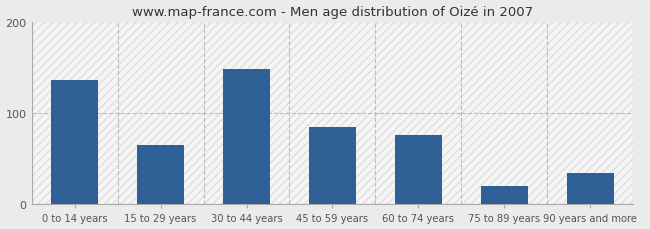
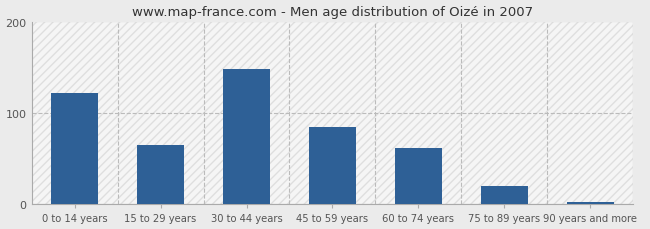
0 to 14 years: 136 -> 122
60 to 74 years: 76 -> 62
90 years and more: 34 -> 3
